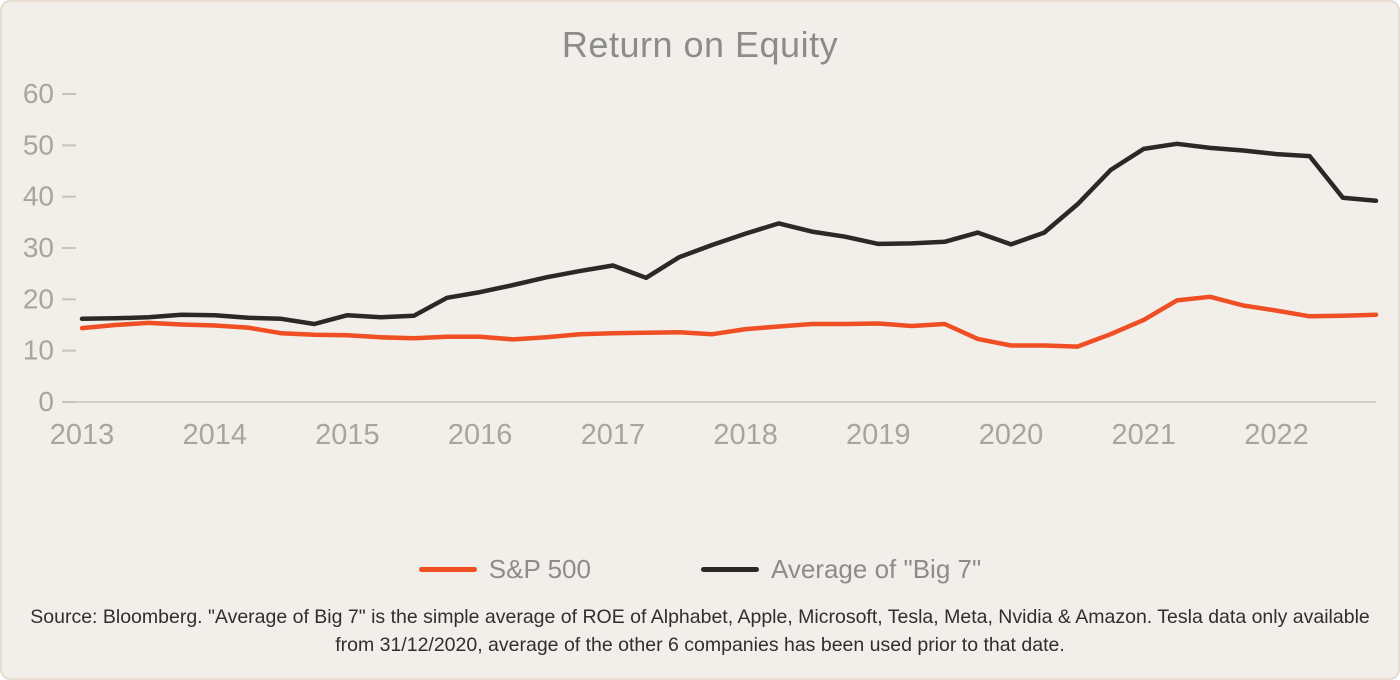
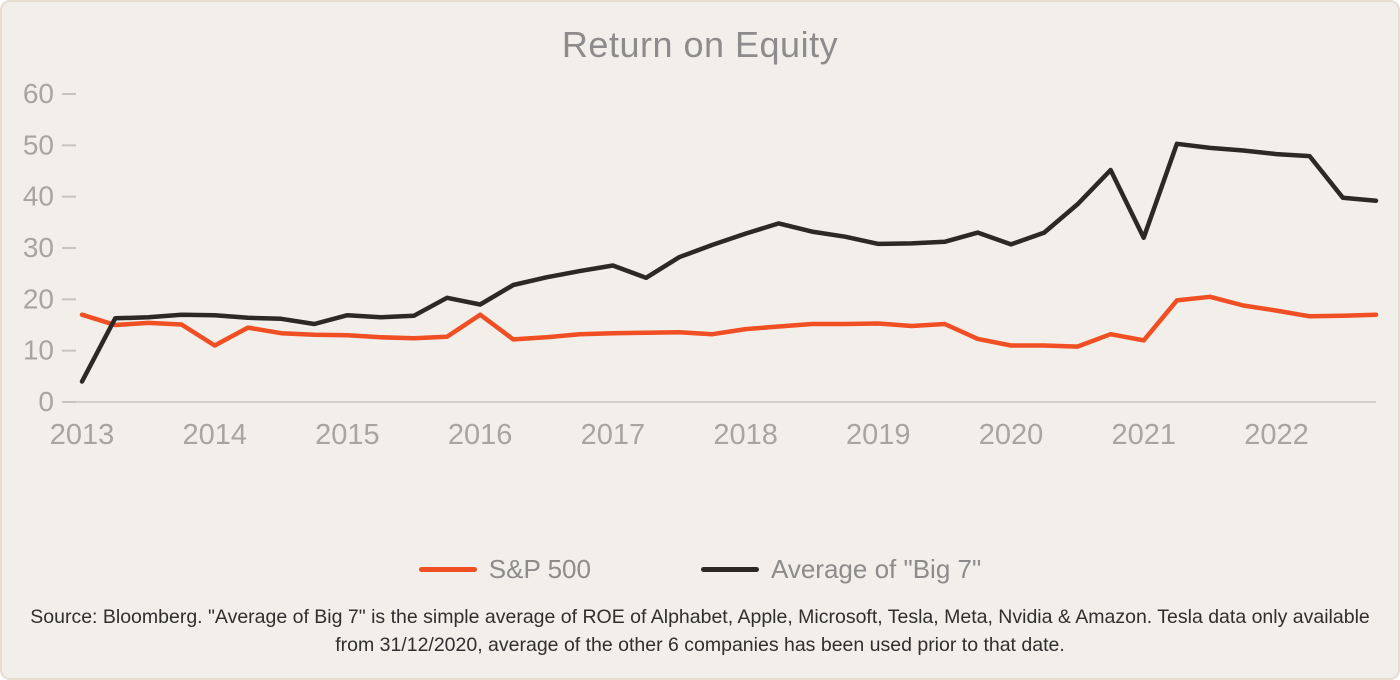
S&P 500/2013: 14 -> 17
Average of "Big 7"/2013: 16 -> 4
S&P 500/2014: 15 -> 11
S&P 500/2016: 13 -> 17
Average of "Big 7"/2016: 21 -> 19
S&P 500/2021: 16 -> 12
Average of "Big 7"/2021: 49 -> 32
